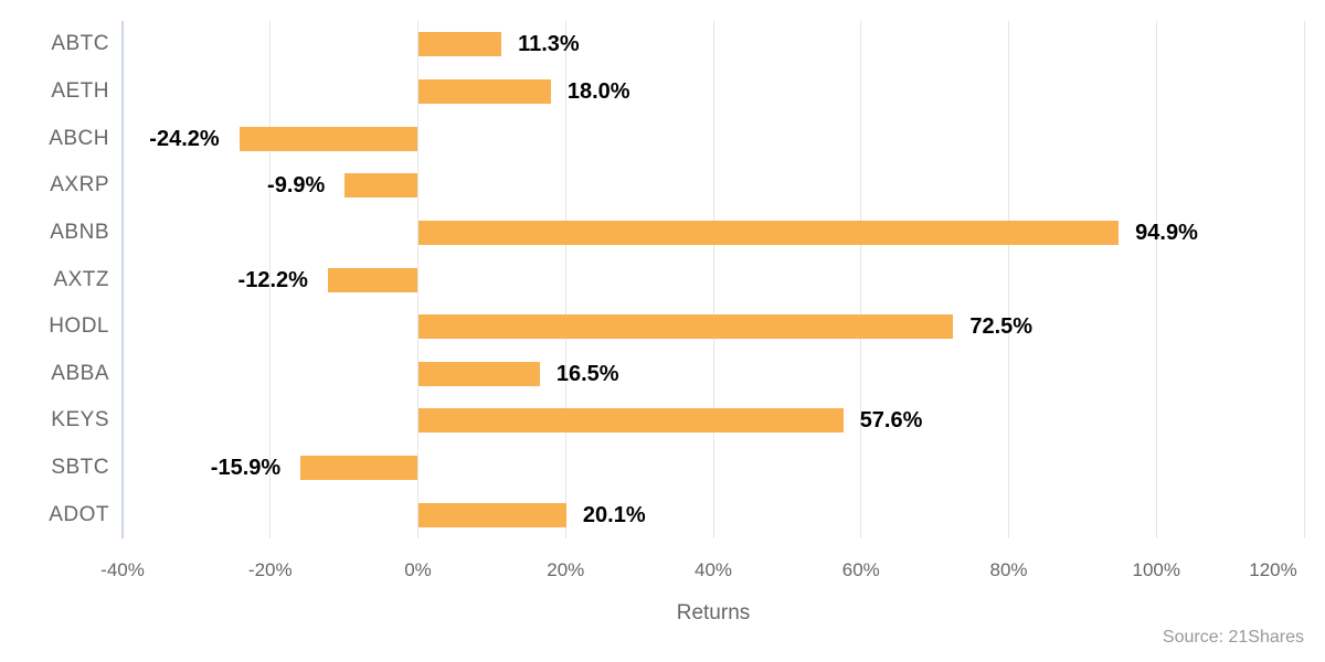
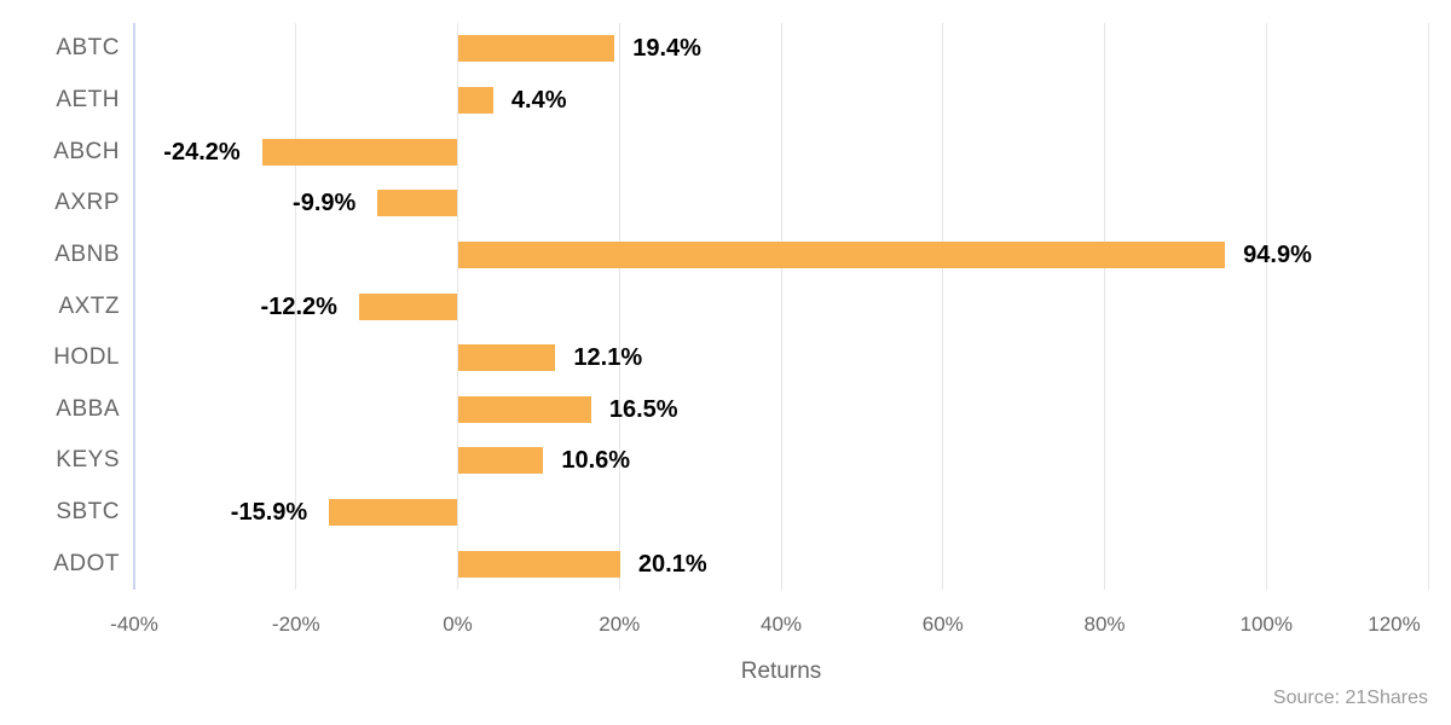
ABTC: 11.3% -> 19.4%
AETH: 18.0% -> 4.4%
HODL: 72.5% -> 12.1%
KEYS: 57.6% -> 10.6%
